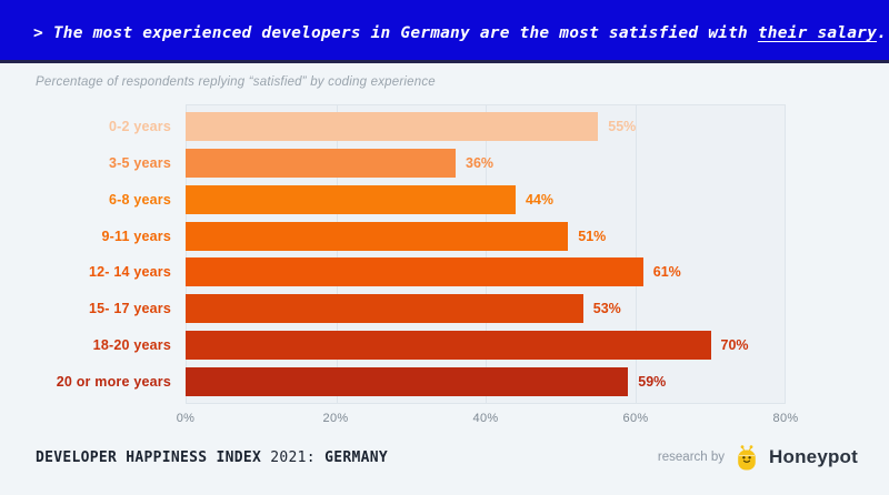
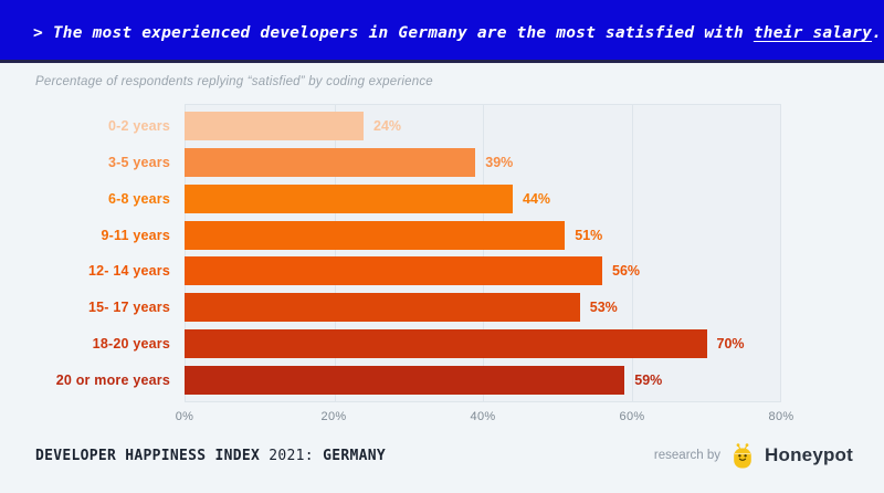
0-2 years: 55% -> 24%
3-5 years: 36% -> 39%
12- 14 years: 61% -> 56%
